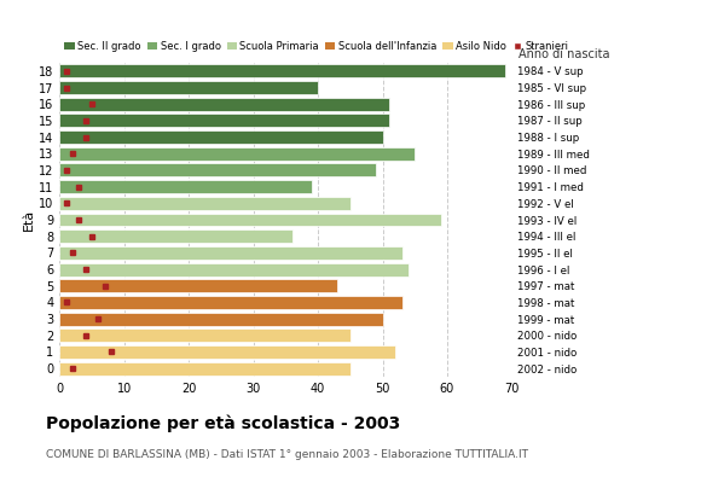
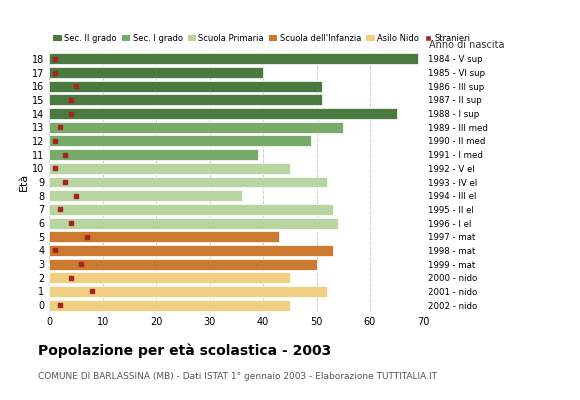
14: 50 -> 65
9: 59 -> 52
